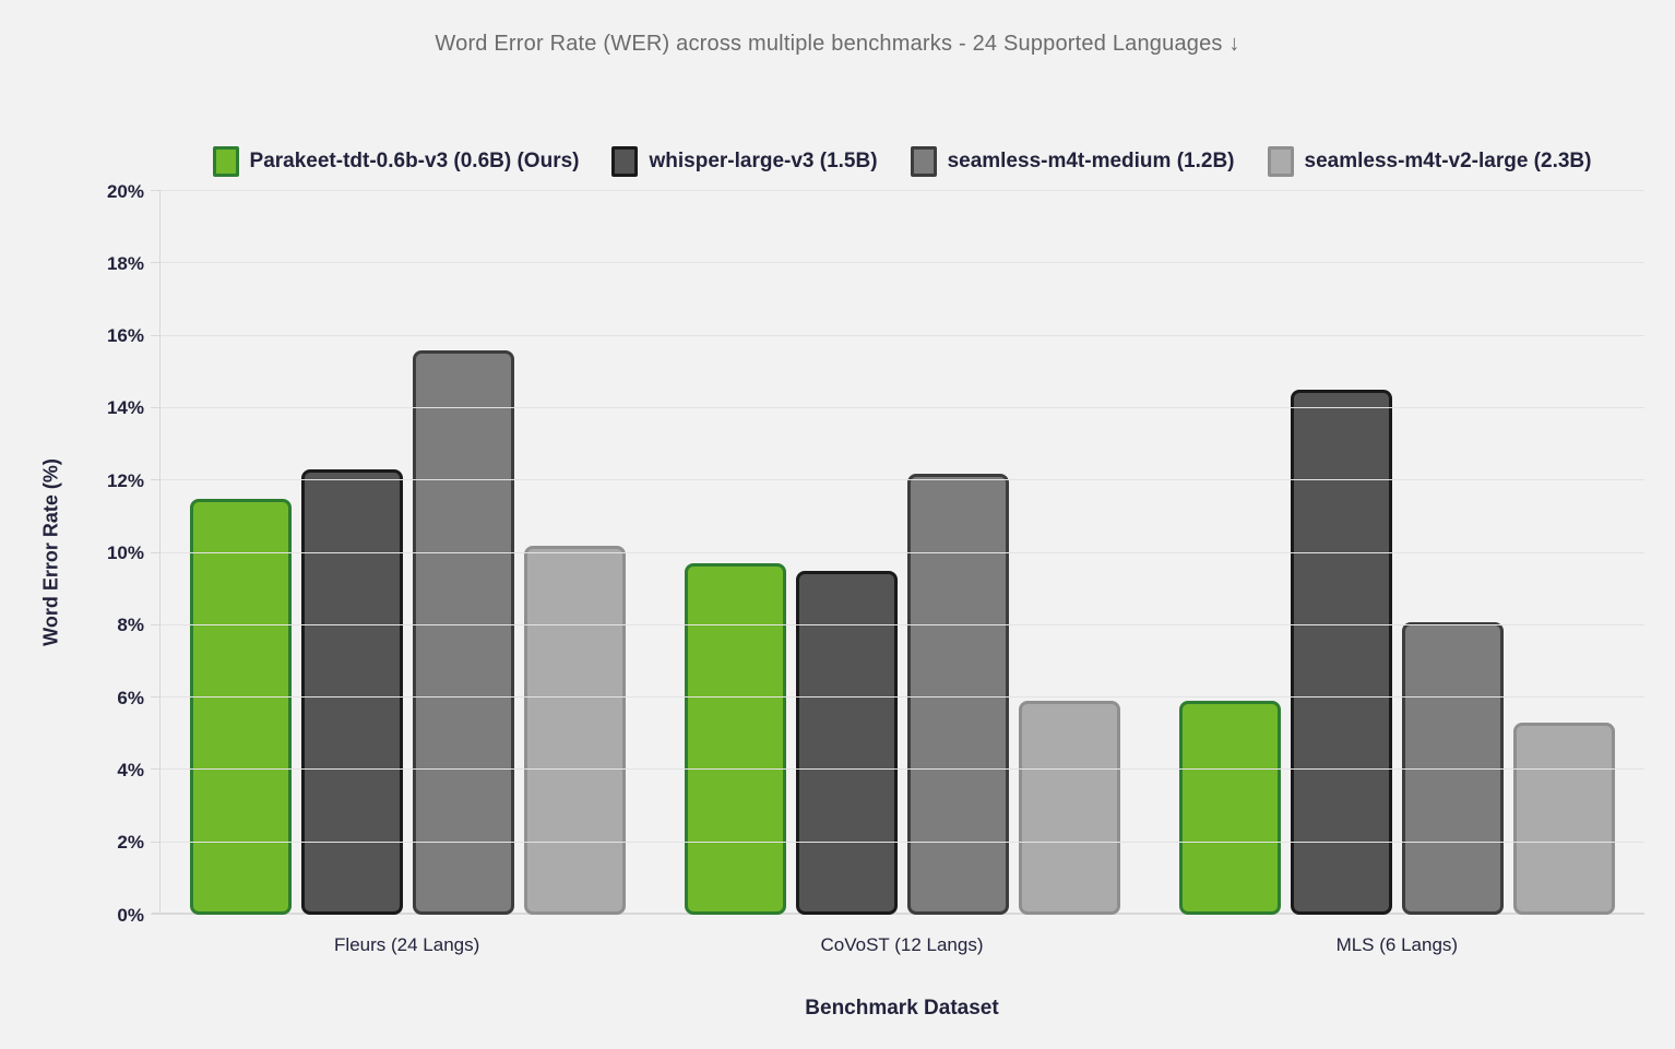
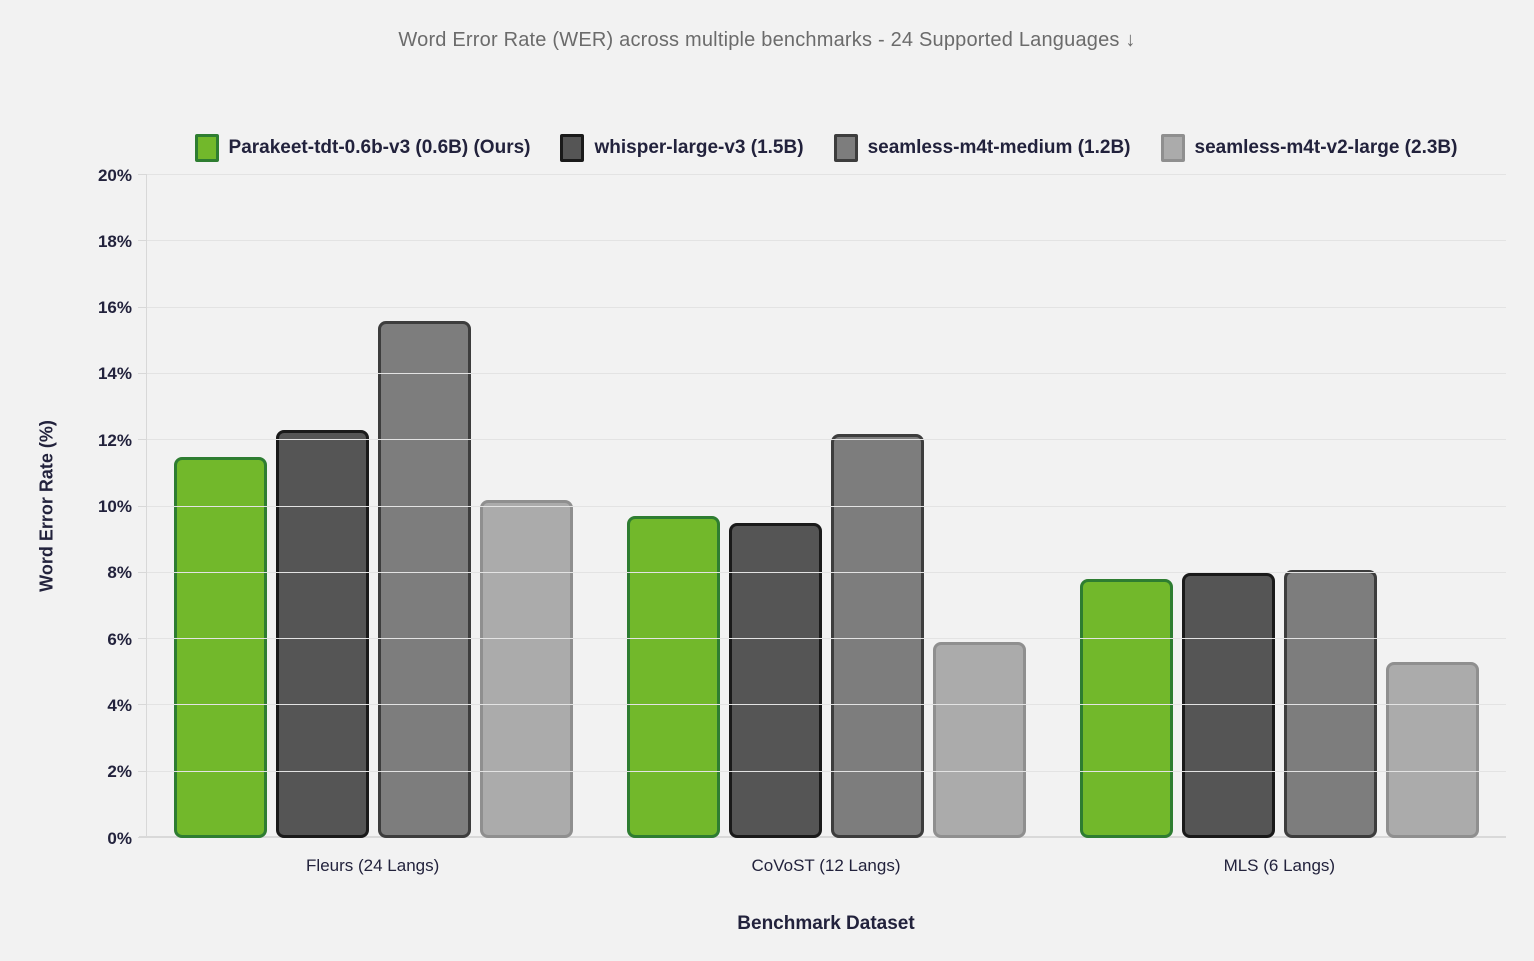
Parakeet-tdt-0.6b-v3 (0.6B) (Ours)/MLS (6 Langs): 5.9% -> 7.8%
whisper-large-v3 (1.5B)/MLS (6 Langs): 14.5% -> 8.0%
